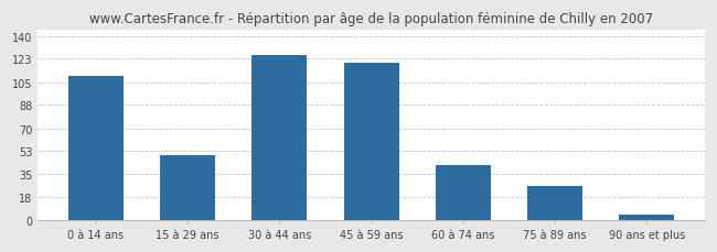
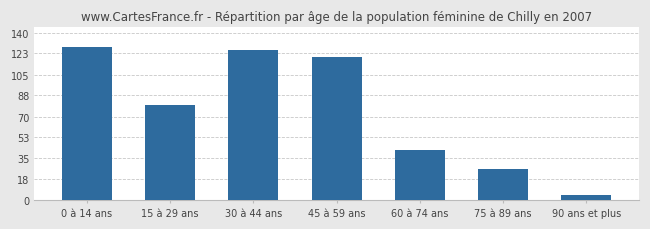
0 à 14 ans: 110 -> 128
15 à 29 ans: 50 -> 80
